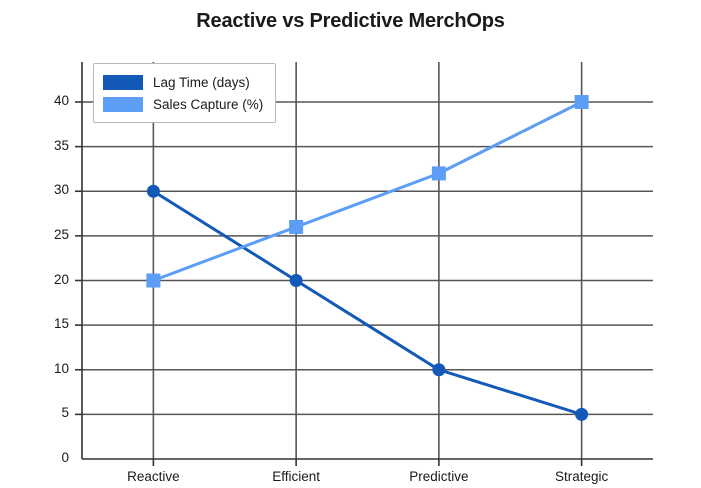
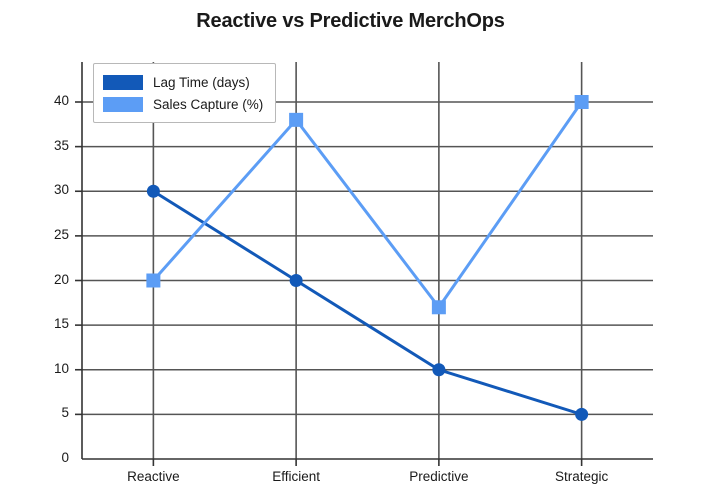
Sales Capture (%)/Efficient: 26 -> 38
Sales Capture (%)/Predictive: 32 -> 17
